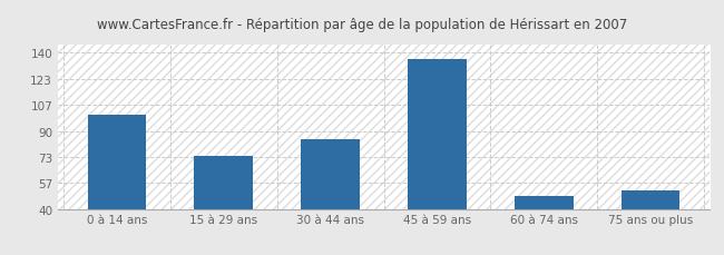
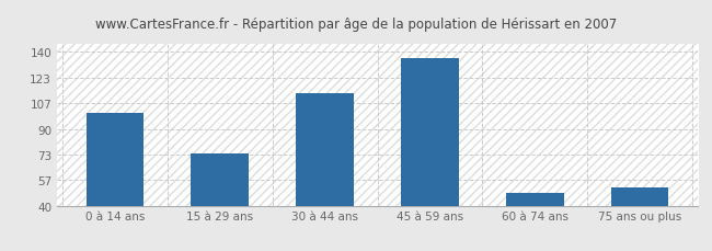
30 à 44 ans: 85 -> 113
